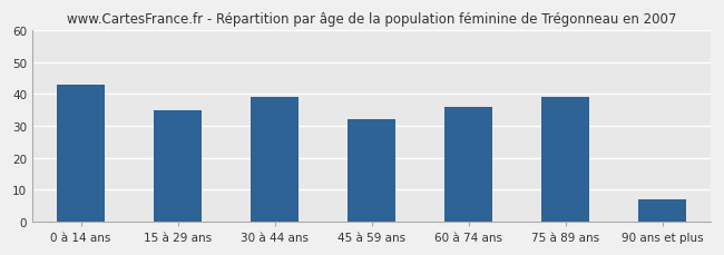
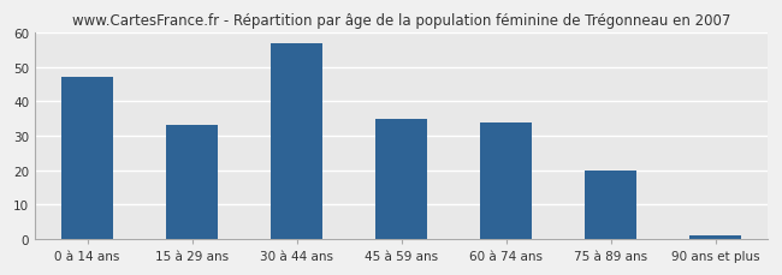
0 à 14 ans: 43 -> 47
15 à 29 ans: 35 -> 33
30 à 44 ans: 39 -> 57
45 à 59 ans: 32 -> 35
60 à 74 ans: 36 -> 34
75 à 89 ans: 39 -> 20
90 ans et plus: 7 -> 1
